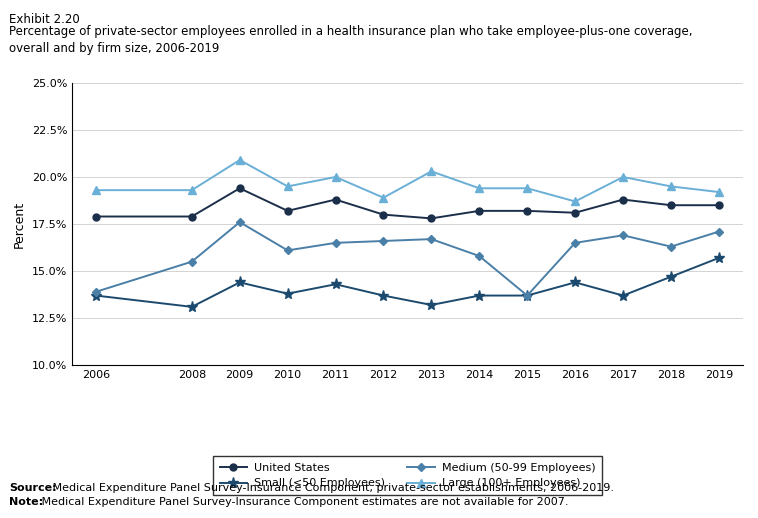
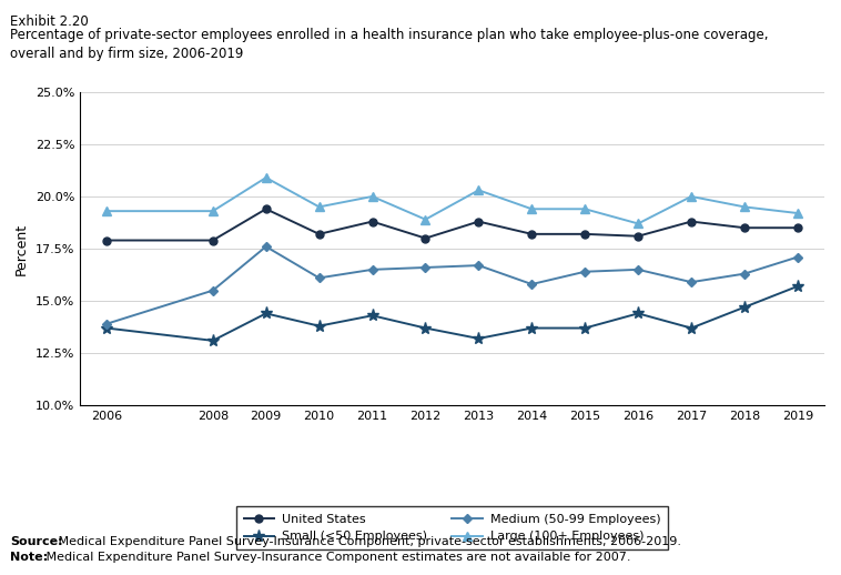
United States/2013: 17.8% -> 18.8%
Medium (50-99 Employees)/2015: 13.7% -> 16.4%
Medium (50-99 Employees)/2017: 16.9% -> 15.9%
